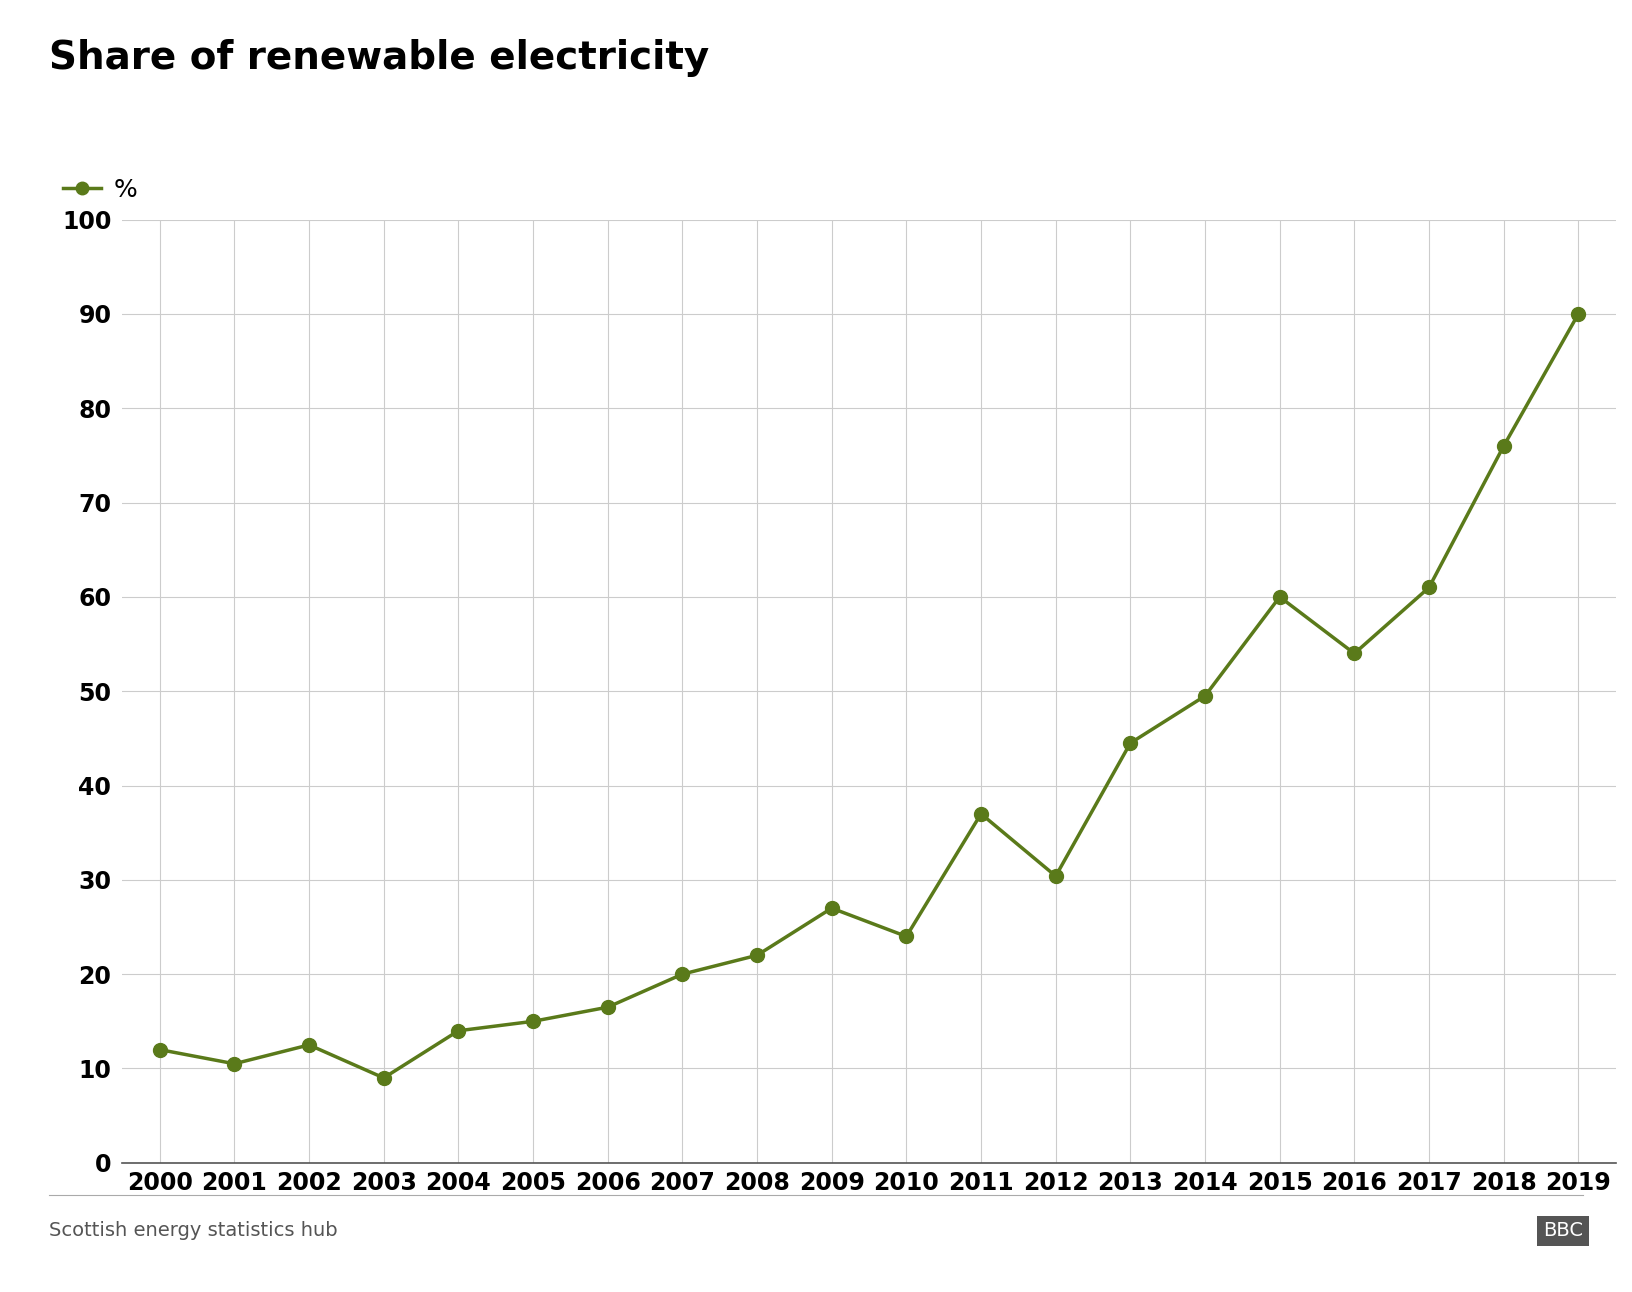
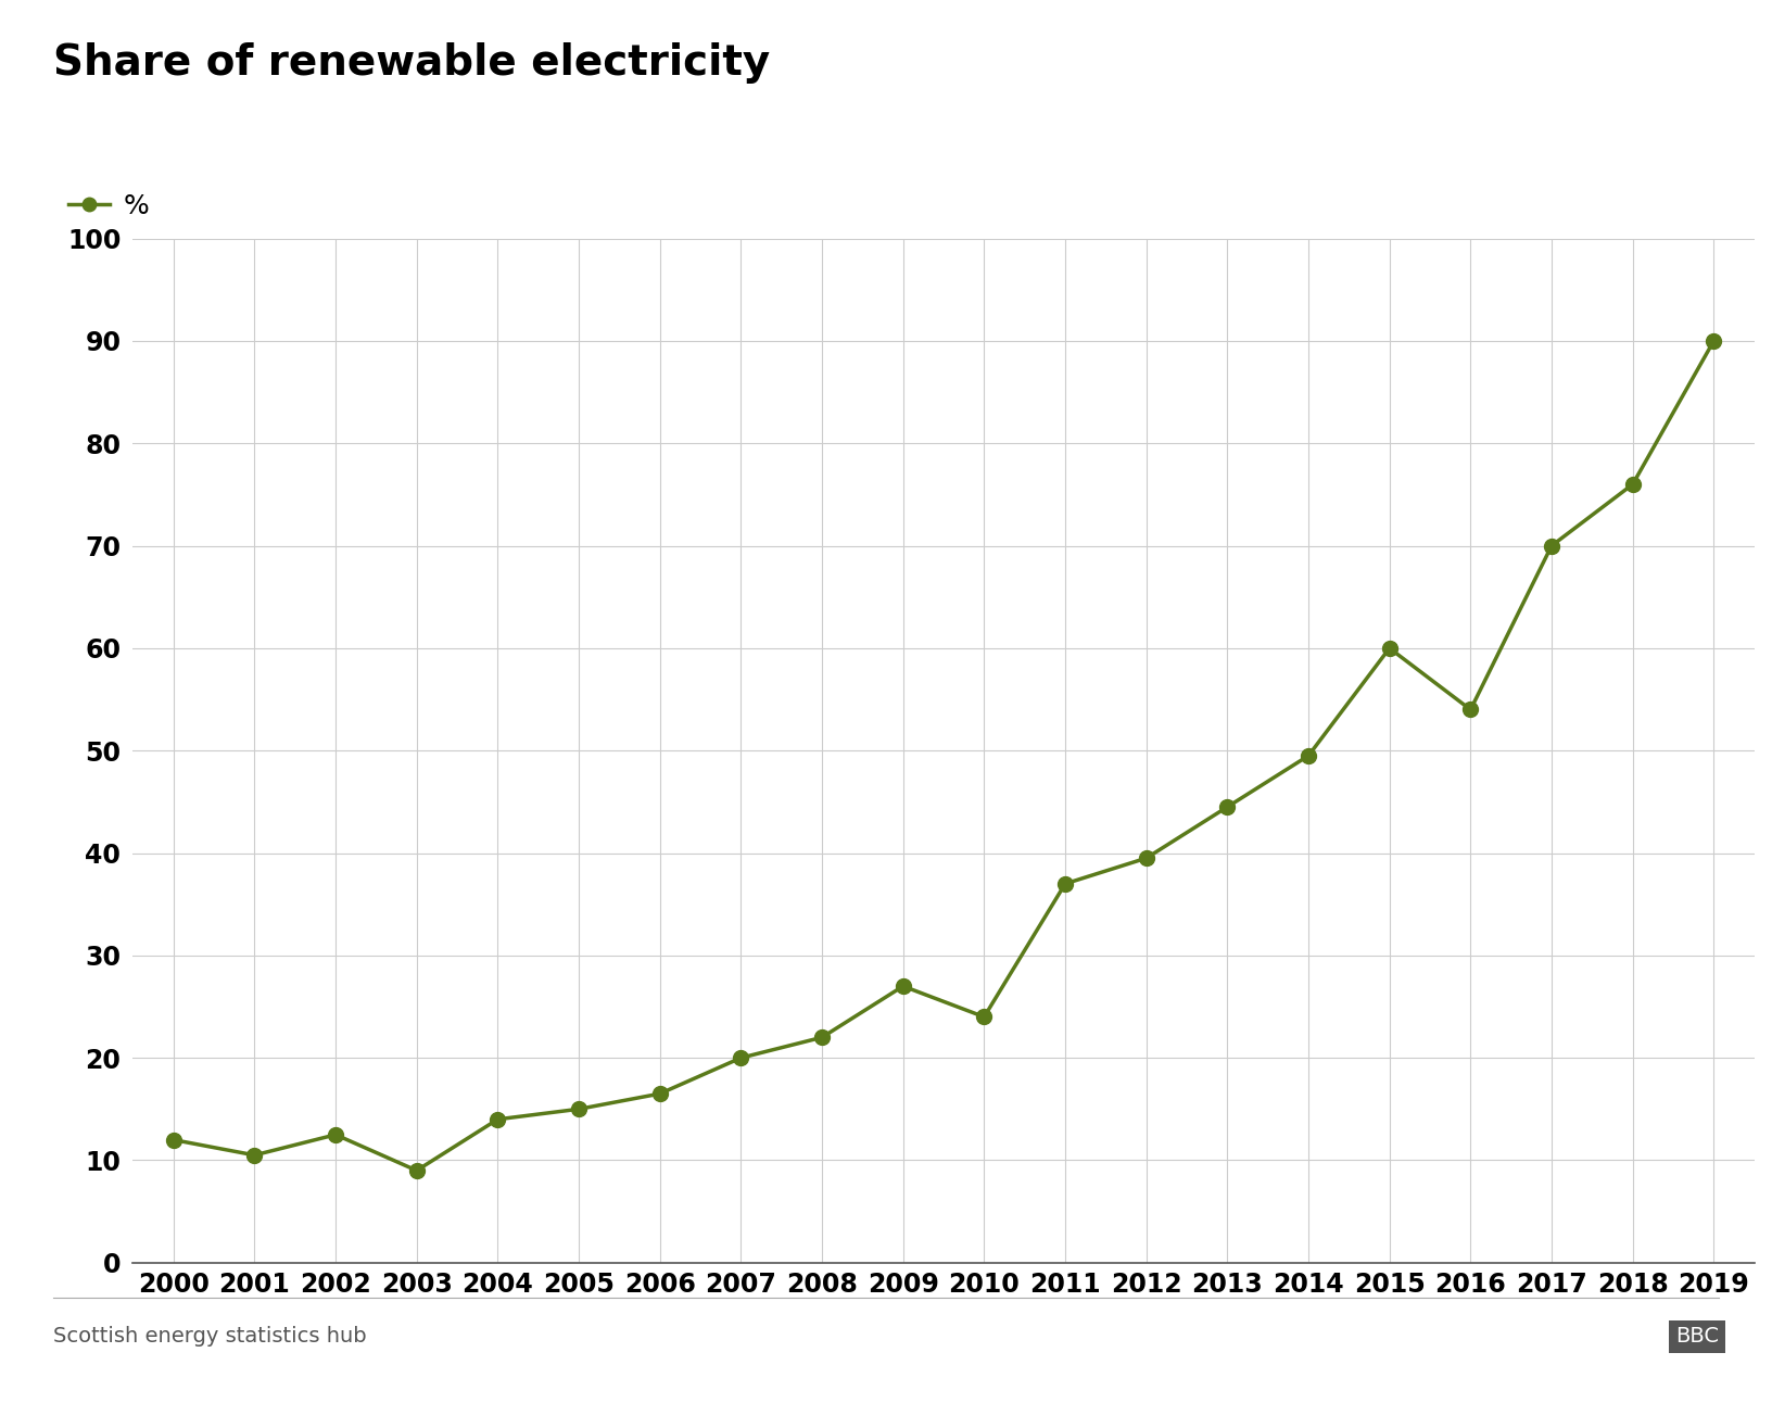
2012: 30.4 -> 39.5
2017: 61.0 -> 70.0
